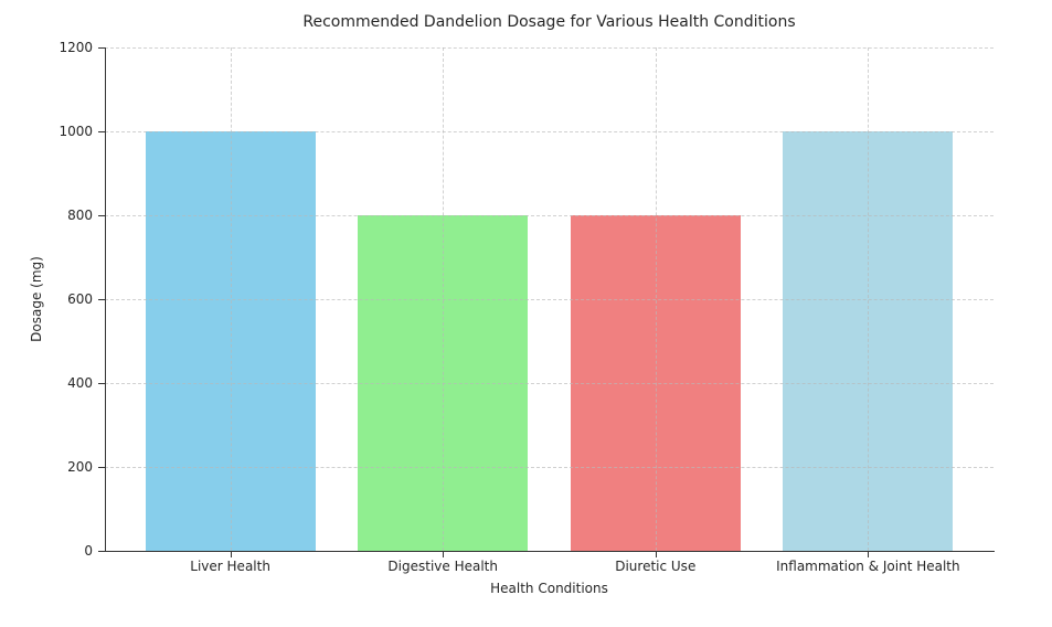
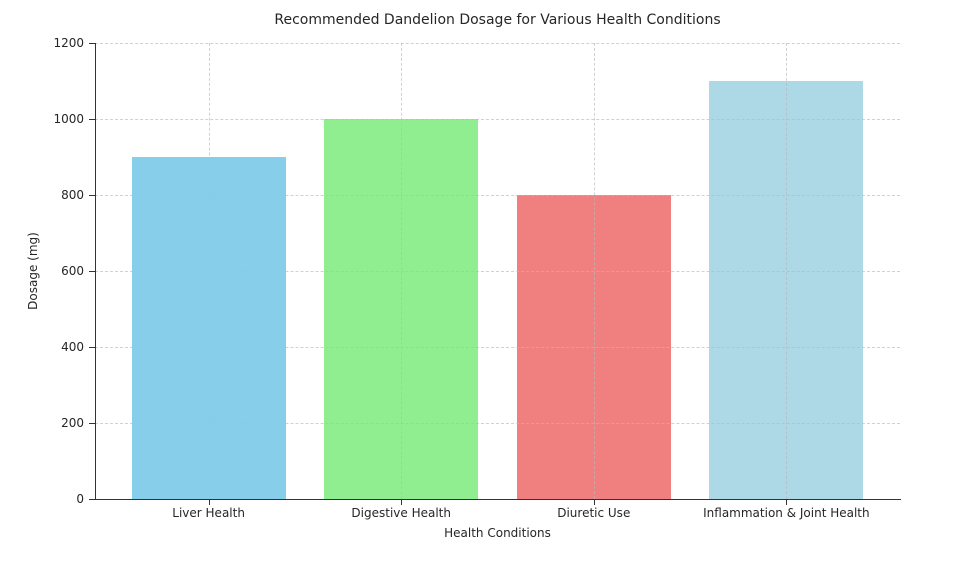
Liver Health: 1000 -> 900
Digestive Health: 800 -> 1000
Inflammation & Joint Health: 1000 -> 1100
